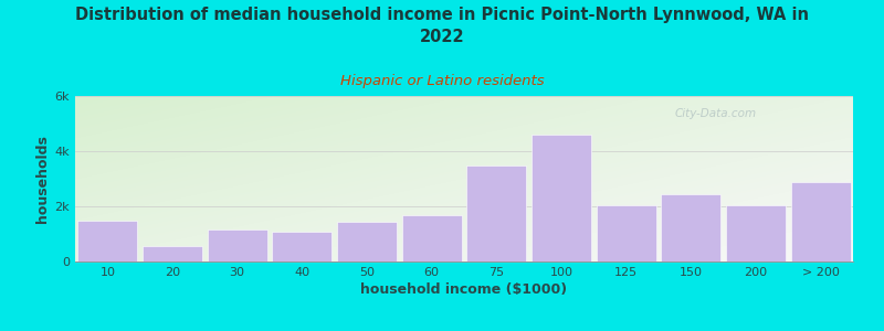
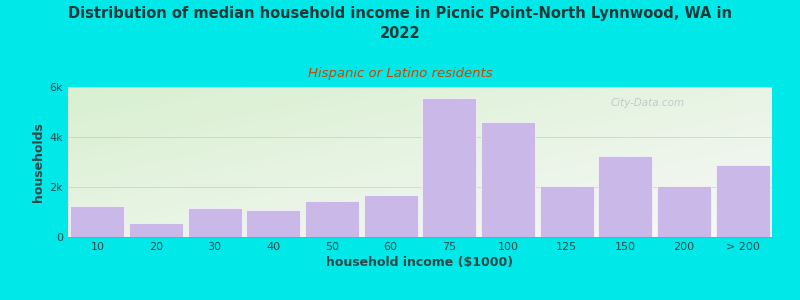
10: 1.50k -> 1.25k
75: 3.50k -> 5.55k
150: 2.45k -> 3.25k
